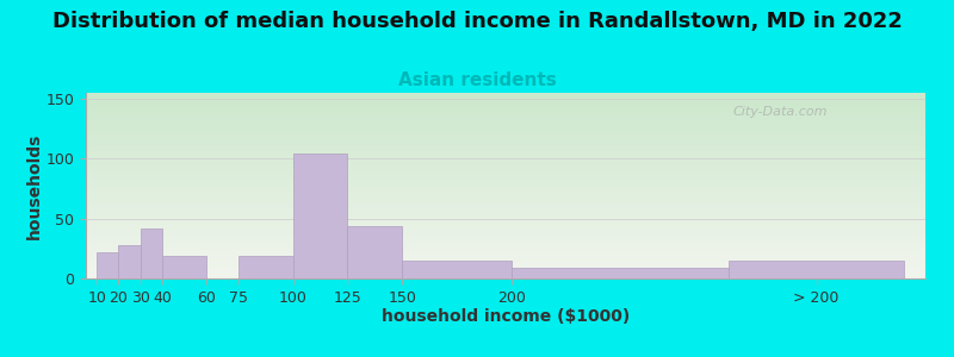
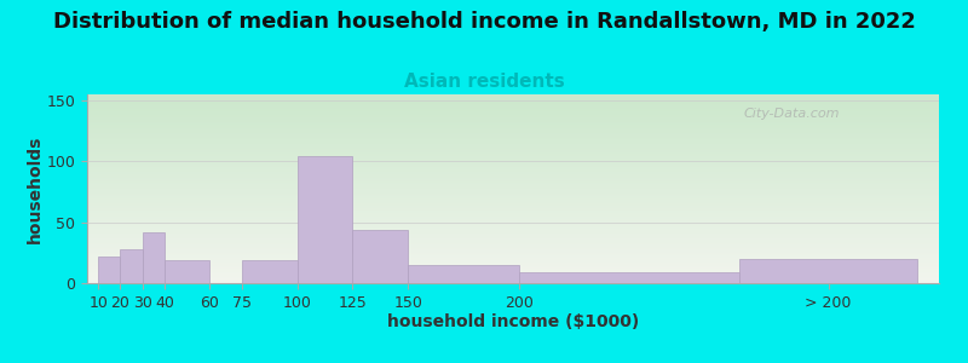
> 200: 15 -> 20
